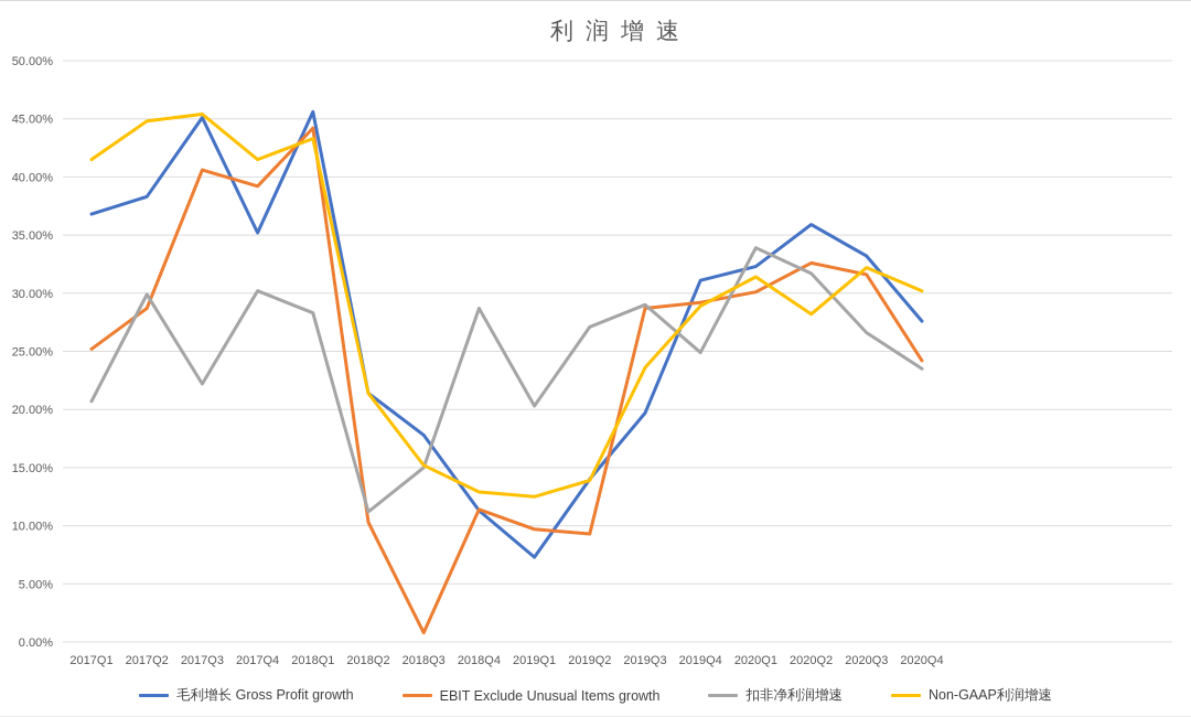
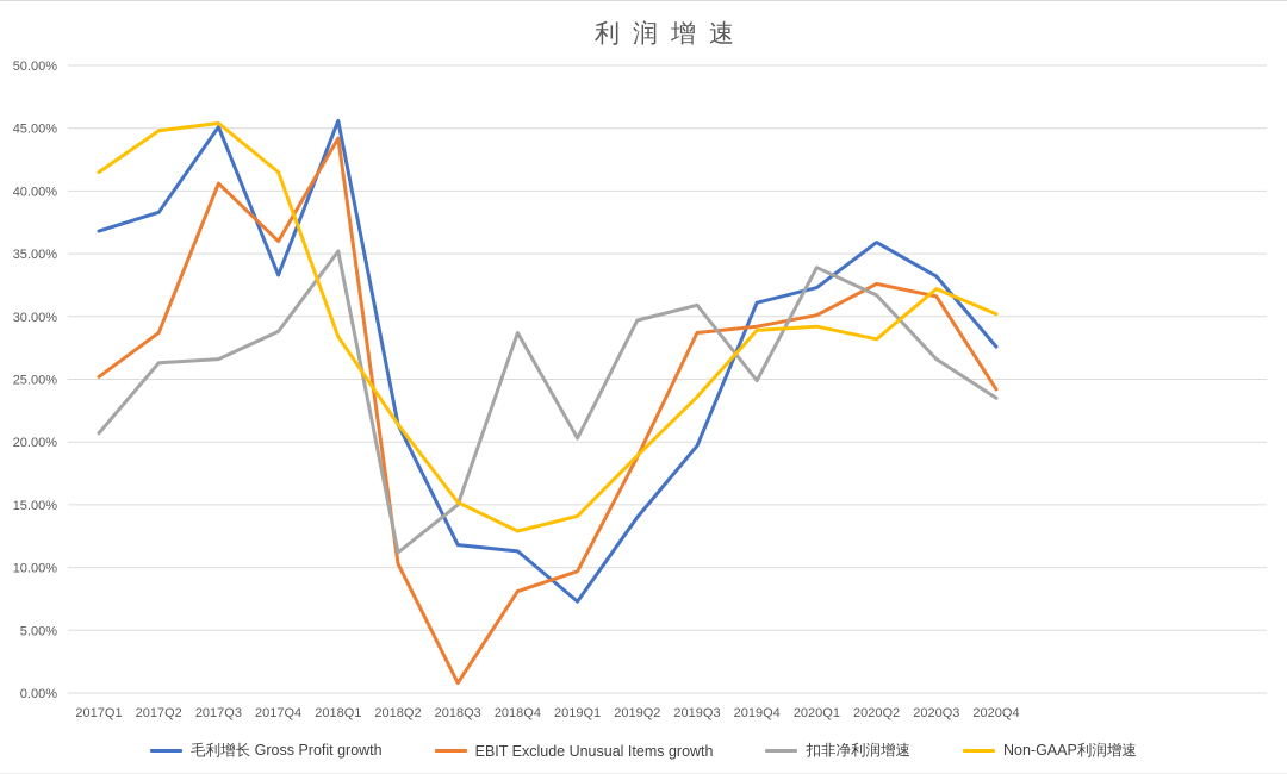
扣非净利润增速/2017Q2: 29.9% -> 26.3%
扣非净利润增速/2017Q3: 22.2% -> 26.6%
毛利增长 Gross Profit growth/2017Q4: 35.2% -> 33.3%
EBIT Exclude Unusual Items growth/2017Q4: 39.2% -> 36.0%
扣非净利润增速/2017Q4: 30.2% -> 28.8%
扣非净利润增速/2018Q1: 28.3% -> 35.2%
Non-GAAP利润增速/2018Q1: 43.3% -> 28.4%
毛利增长 Gross Profit growth/2018Q3: 17.8% -> 11.8%
EBIT Exclude Unusual Items growth/2018Q4: 11.4% -> 8.1%
Non-GAAP利润增速/2019Q1: 12.5% -> 14.1%
EBIT Exclude Unusual Items growth/2019Q2: 9.3% -> 18.8%
扣非净利润增速/2019Q2: 27.1% -> 29.7%
Non-GAAP利润增速/2019Q2: 13.9% -> 18.9%
扣非净利润增速/2019Q3: 29.0% -> 30.9%
Non-GAAP利润增速/2020Q1: 31.4% -> 29.2%
